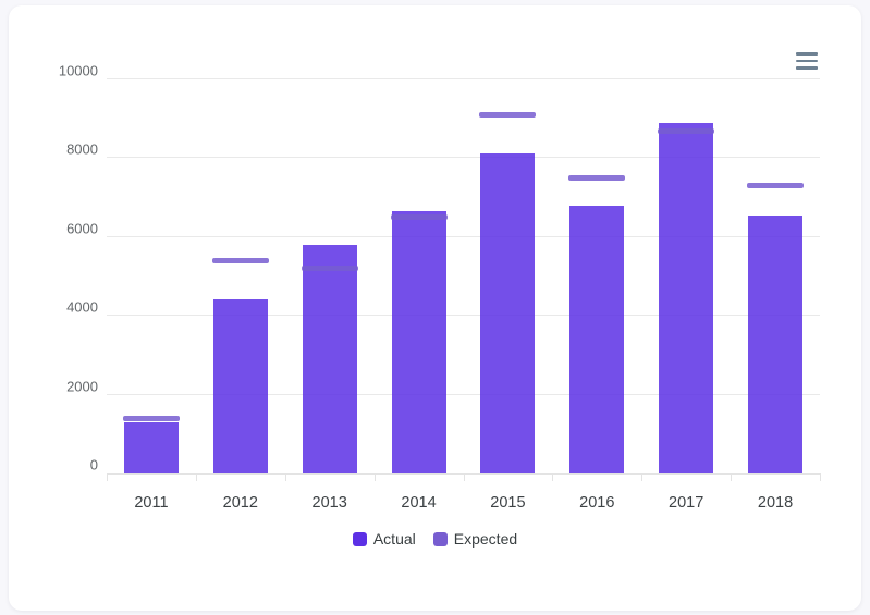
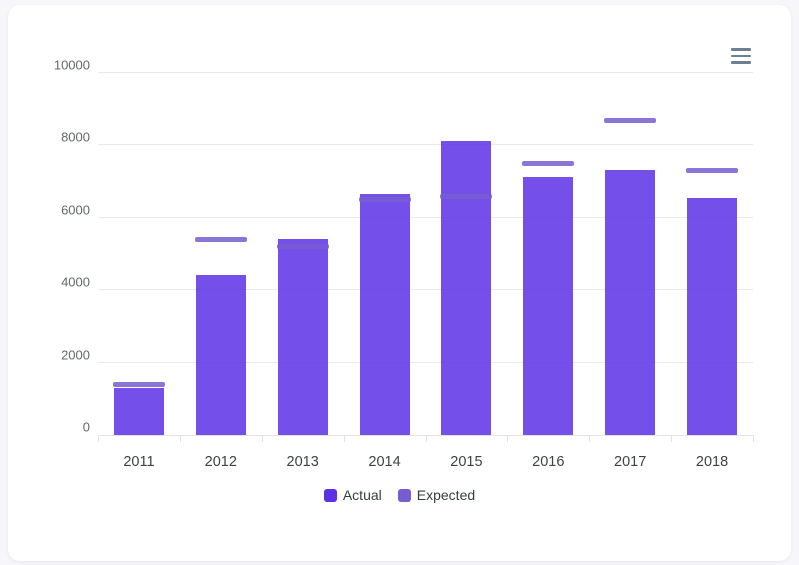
Actual/2013: 5800 -> 5400
Expected/2015: 9100 -> 6600
Actual/2016: 6800 -> 7100
Actual/2017: 8900 -> 7300
